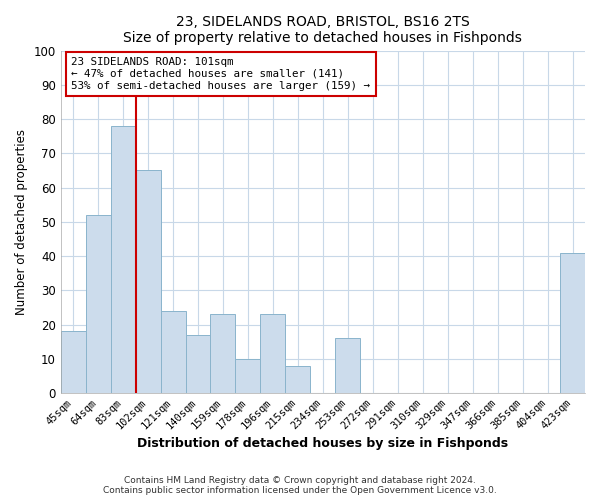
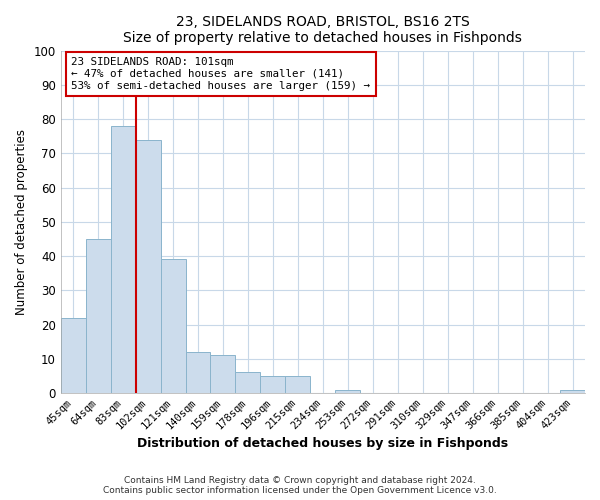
45sqm: 18 -> 22
64sqm: 52 -> 45
102sqm: 65 -> 74
121sqm: 24 -> 39
140sqm: 17 -> 12
159sqm: 23 -> 11
178sqm: 10 -> 6
196sqm: 23 -> 5
215sqm: 8 -> 5
253sqm: 16 -> 1
423sqm: 41 -> 1
